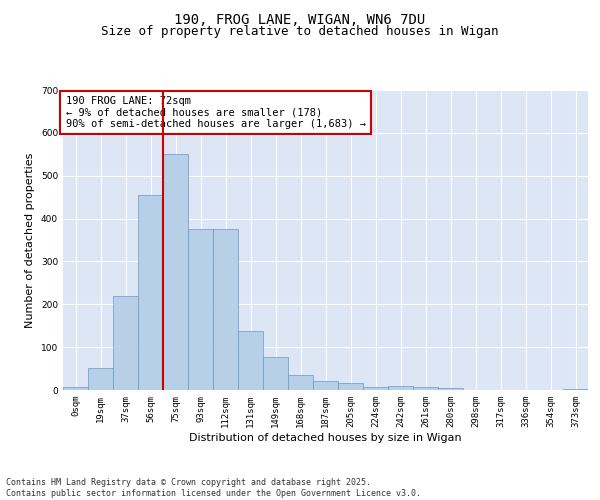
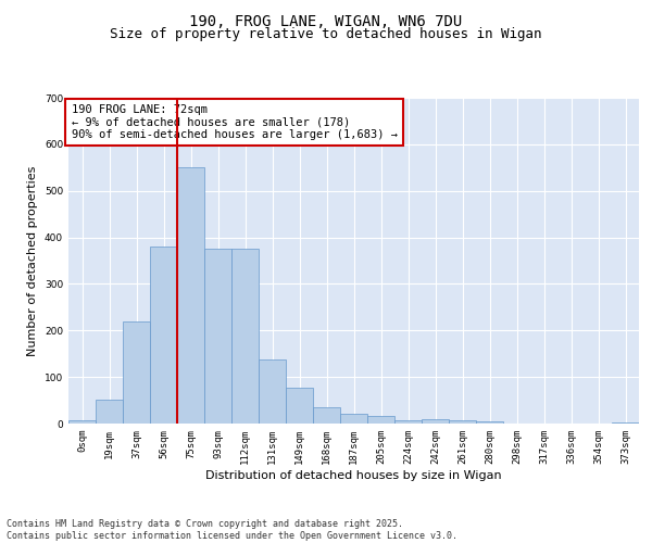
56sqm: 455 -> 380
